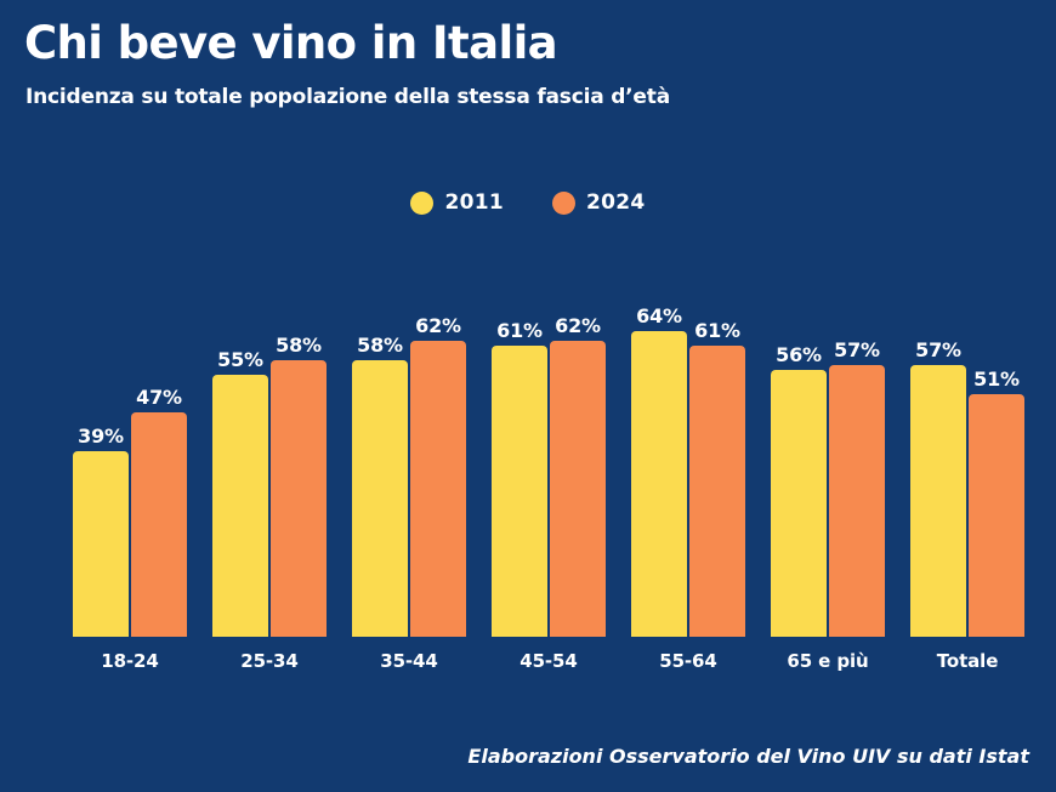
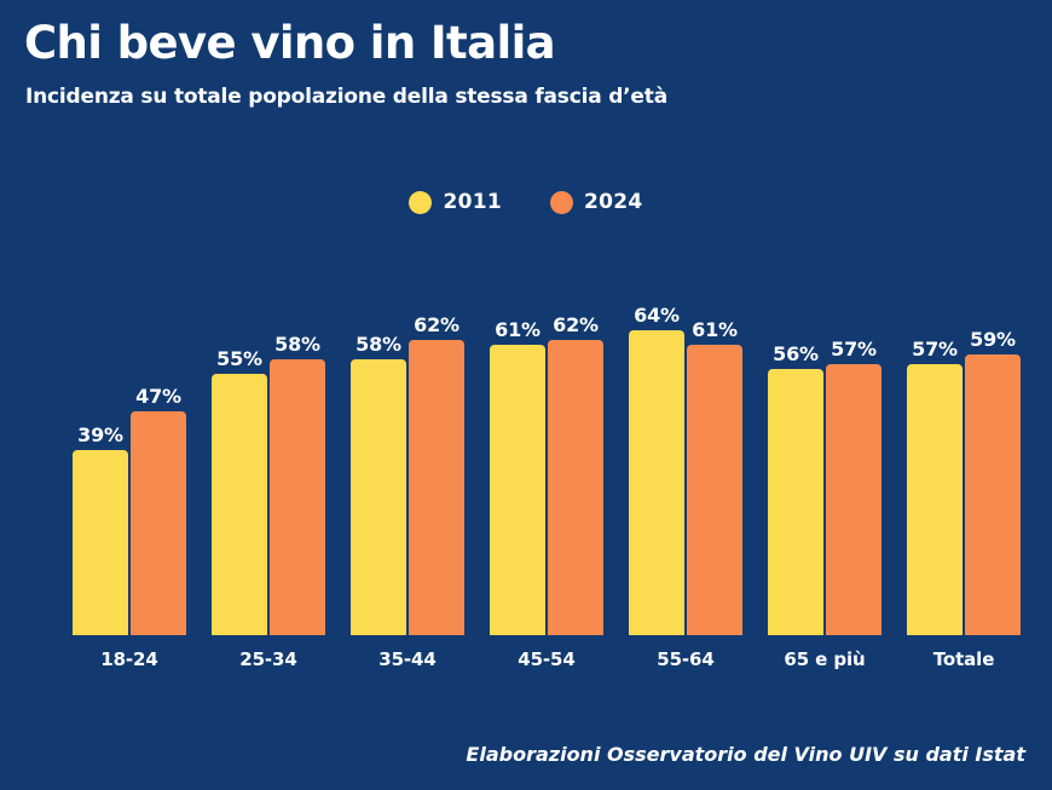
2024/Totale: 51% -> 59%
